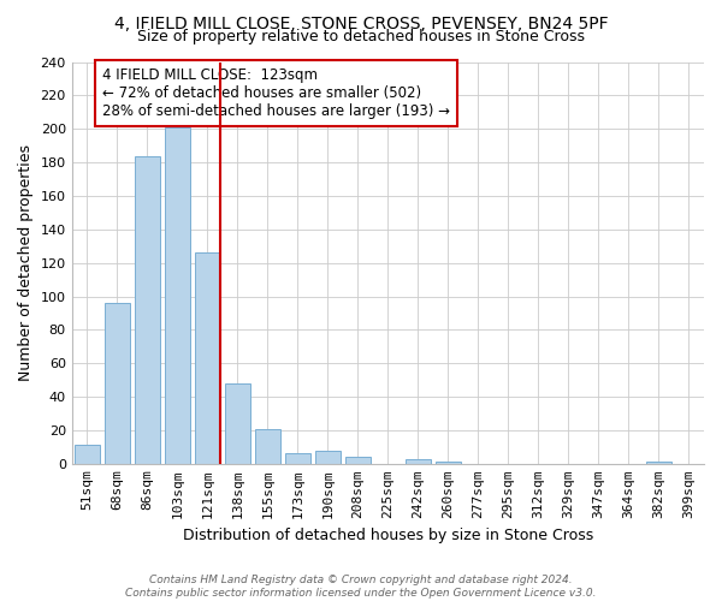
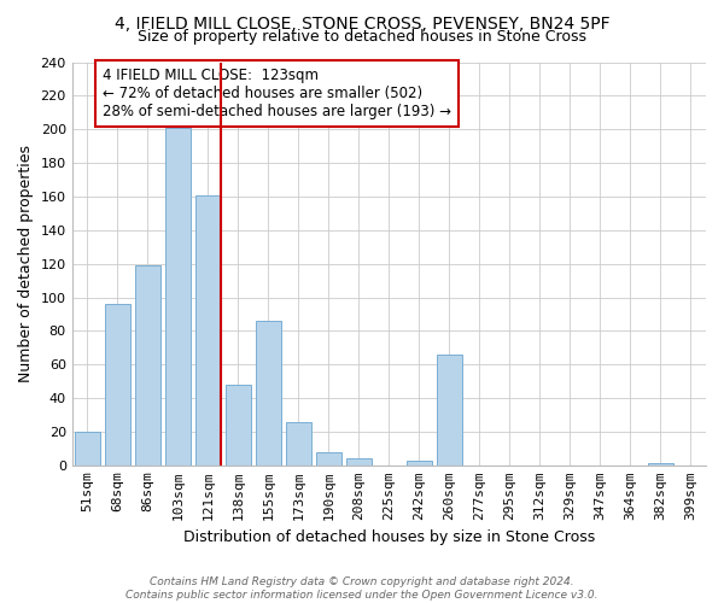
51sqm: 11 -> 20
86sqm: 184 -> 119
121sqm: 126 -> 161
155sqm: 21 -> 86
173sqm: 6 -> 26
260sqm: 1 -> 66
